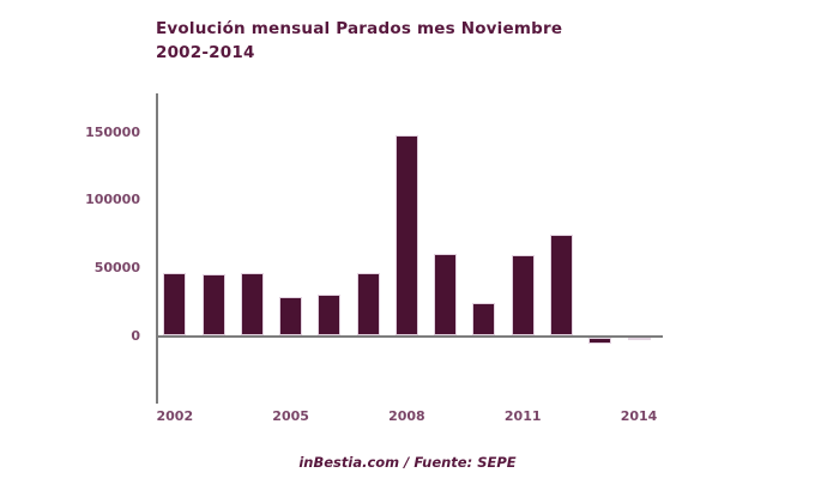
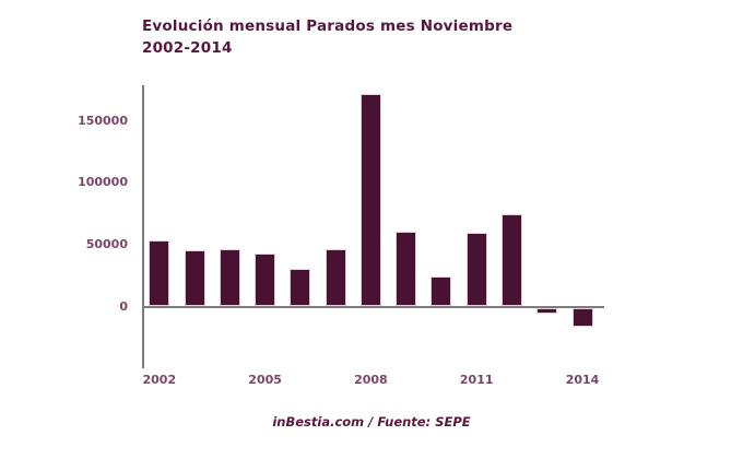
2002: 46000 -> 52000
2005: 28000 -> 42000
2008: 147000 -> 171000
2014: -2000 -> -15000
